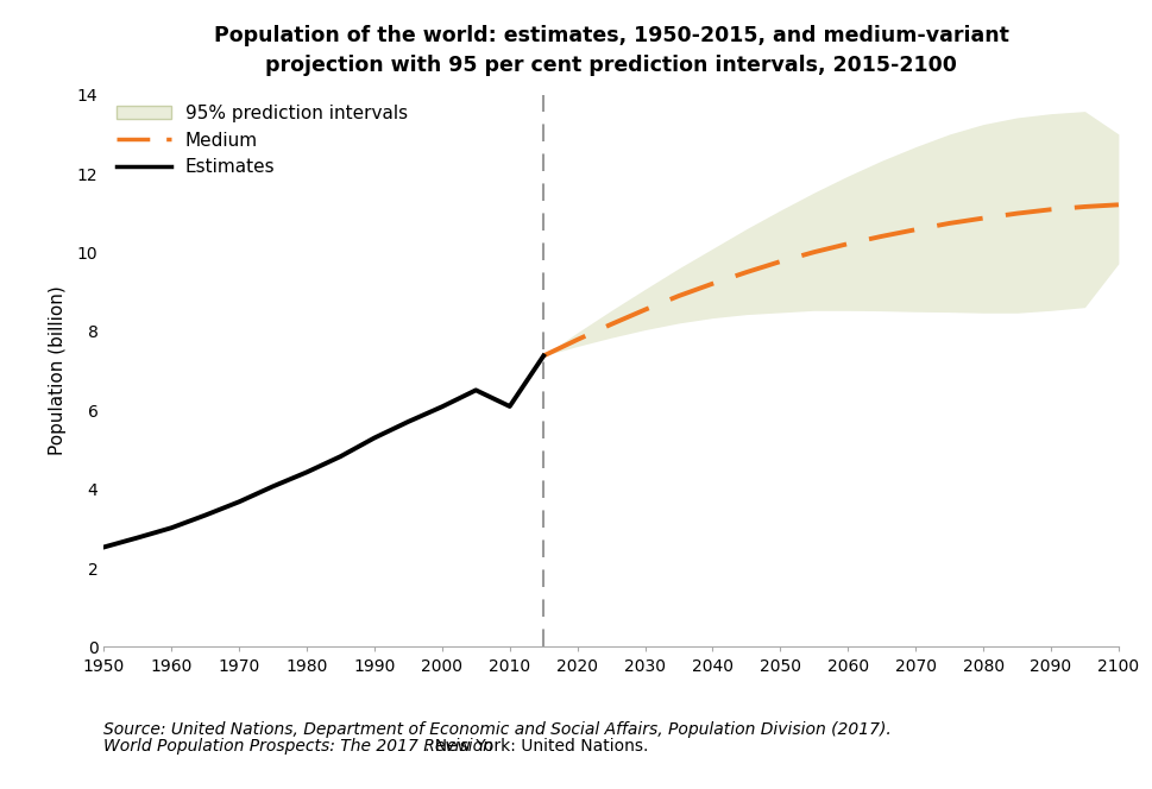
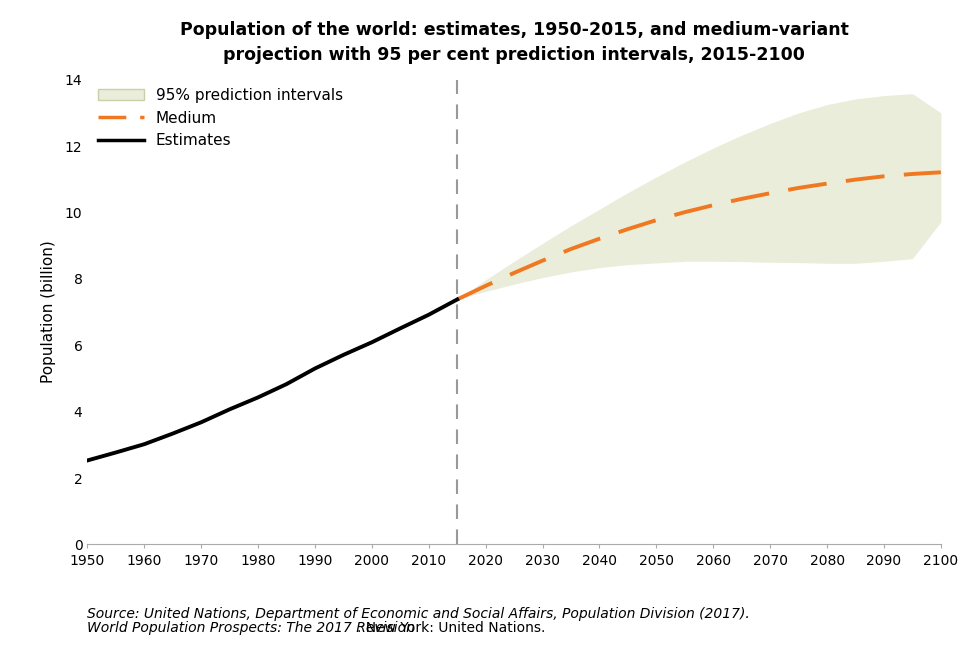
Estimates/2010: 6.10 -> 6.92
